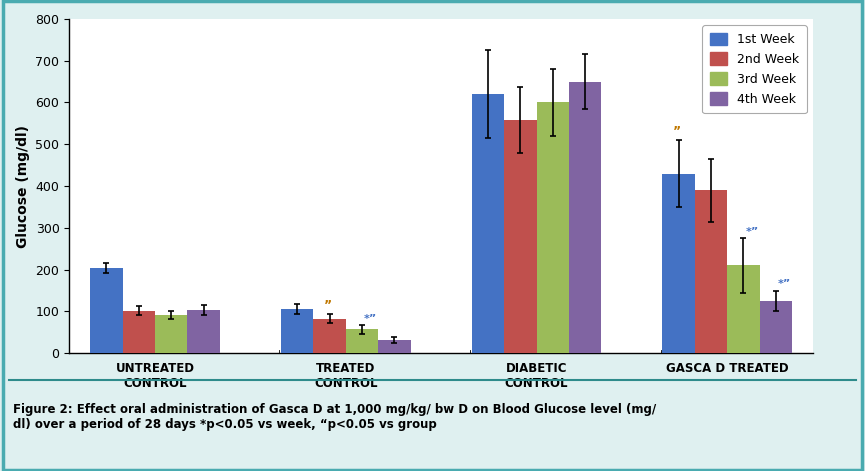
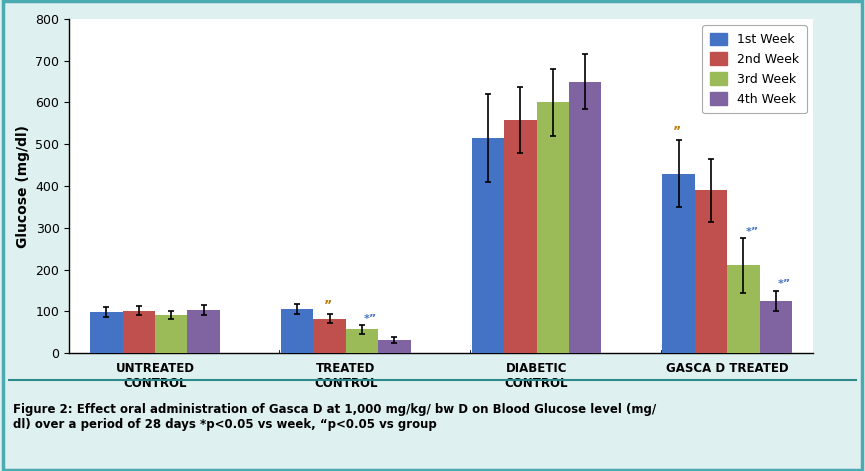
1st Week/UNTREATED CONTROL: 205 -> 98
1st Week/DIABETIC CONTROL: 620 -> 515
